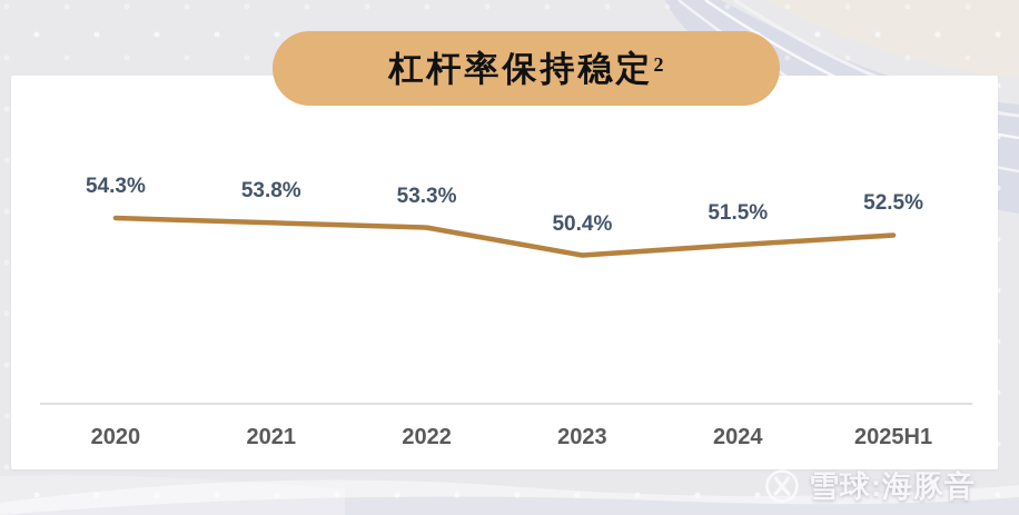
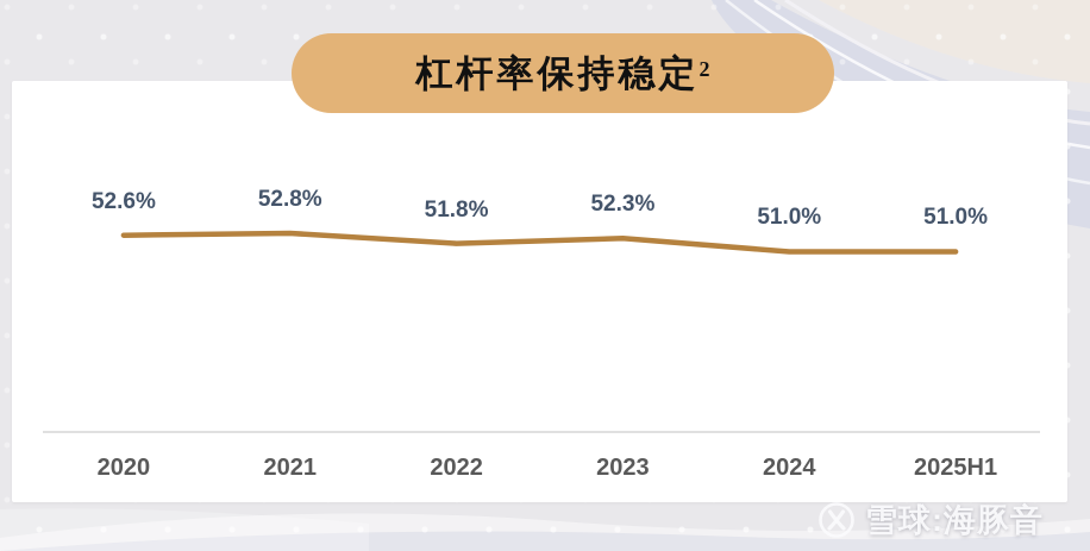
2020: 54.3% -> 52.6%
2021: 53.8% -> 52.8%
2022: 53.3% -> 51.8%
2023: 50.4% -> 52.3%
2024: 51.5% -> 51.0%
2025H1: 52.5% -> 51.0%
